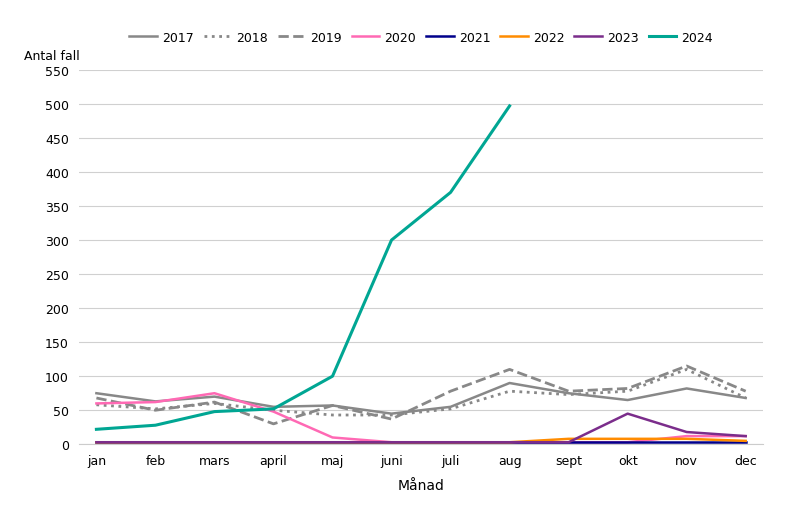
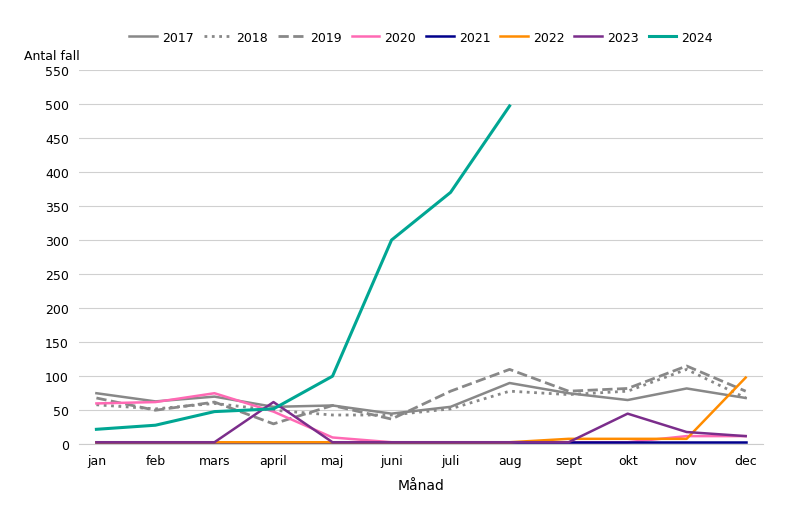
2023/april: 3 -> 62
2022/dec: 5 -> 98
